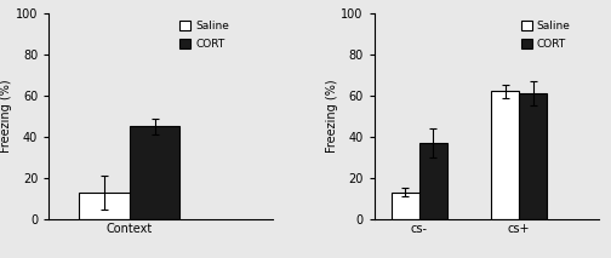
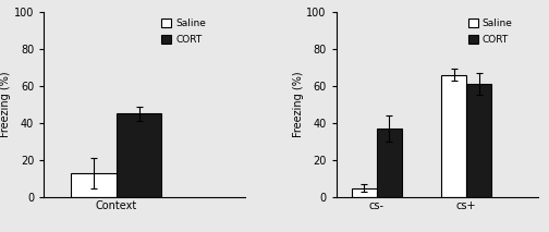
Saline/cs-: 13 -> 5
Saline/cs+: 62 -> 66
